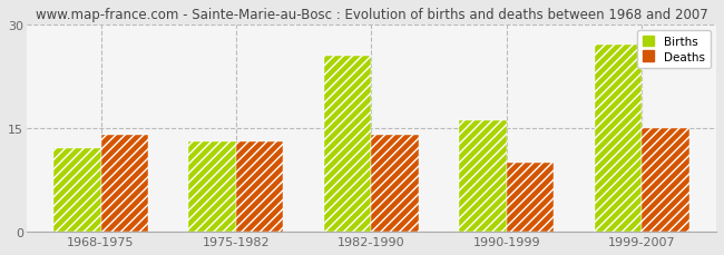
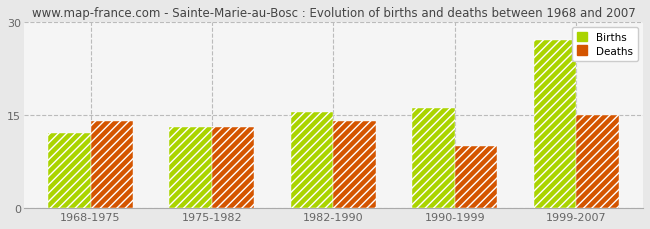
Births/1982-1990: 25.4 -> 15.5
